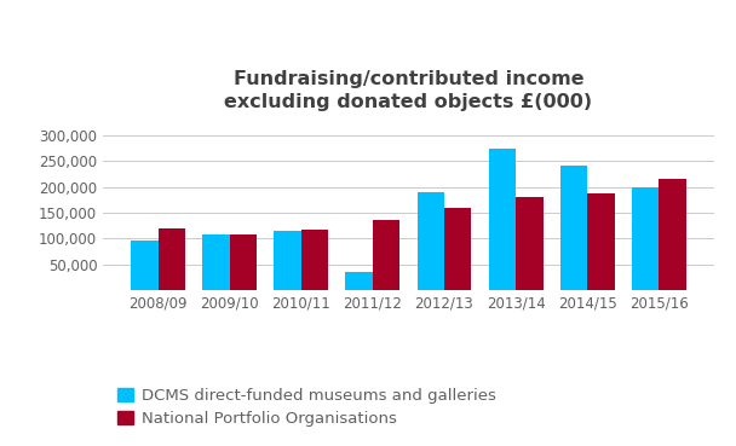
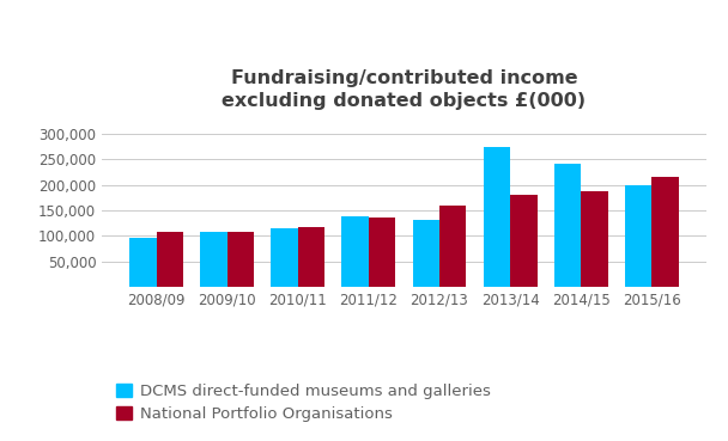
National Portfolio Organisations/2008/09: 120,000 -> 108,000
DCMS direct-funded museums and galleries/2011/12: 35,000 -> 137,000
DCMS direct-funded museums and galleries/2012/13: 190,000 -> 132,000
